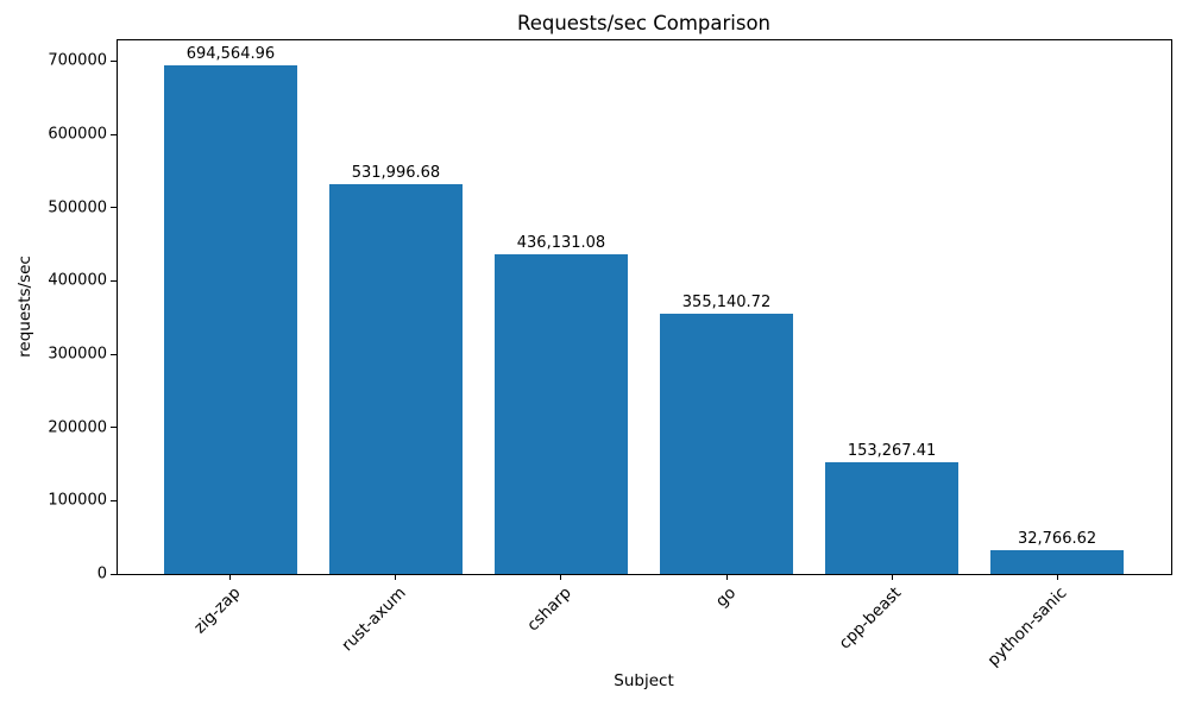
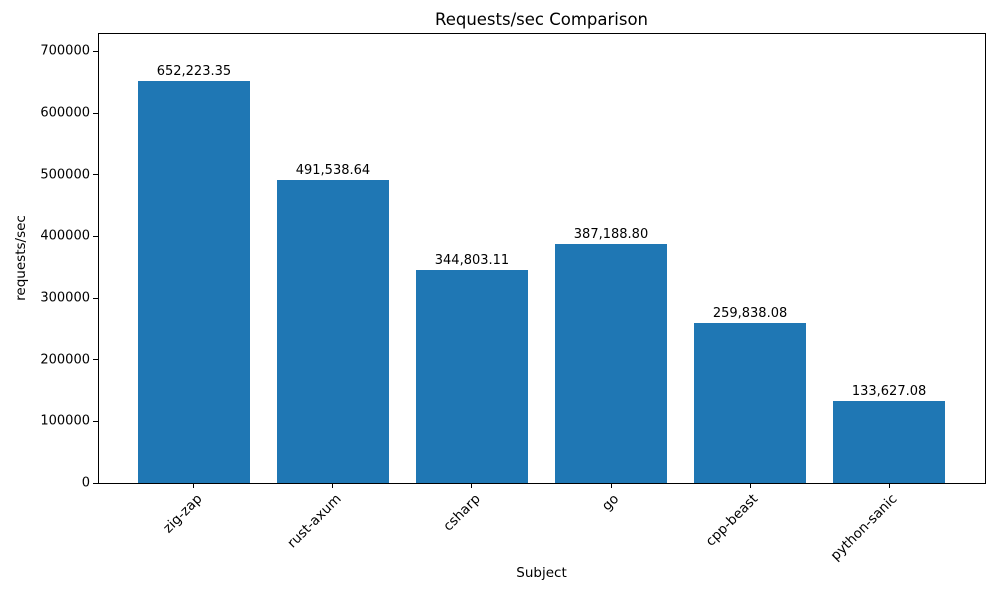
zig-zap: 694,564.96 -> 652,223.35
rust-axum: 531,996.68 -> 491,538.64
csharp: 436,131.08 -> 344,803.11
go: 355,140.72 -> 387,188.80
cpp-beast: 153,267.41 -> 259,838.08
python-sanic: 32,766.62 -> 133,627.08
